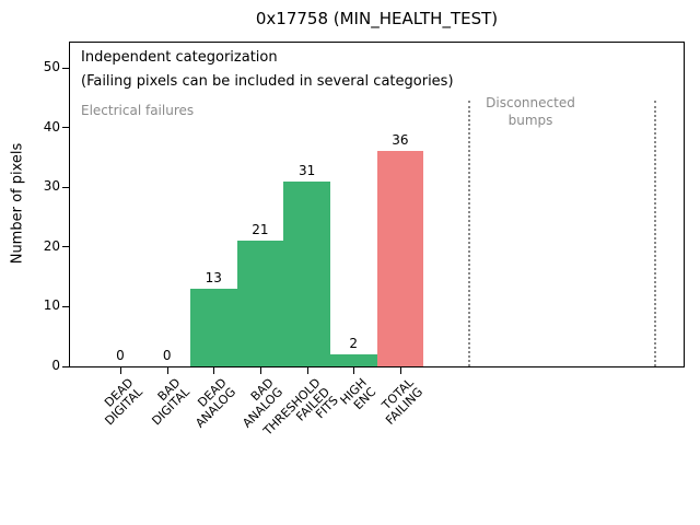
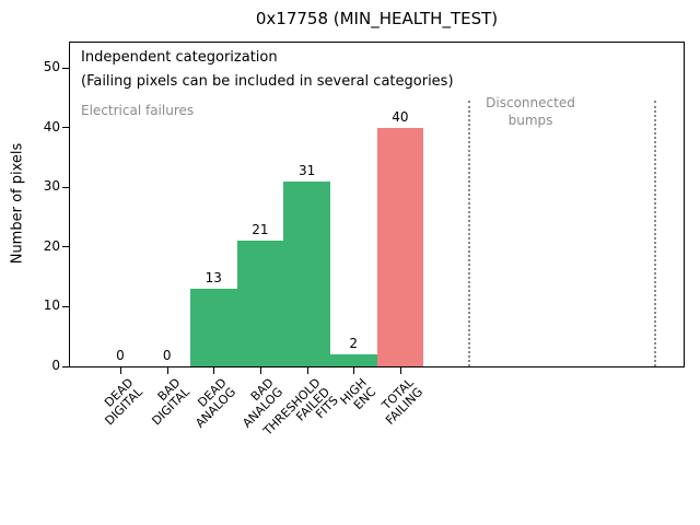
TOTAL FAILING: 36 -> 40
